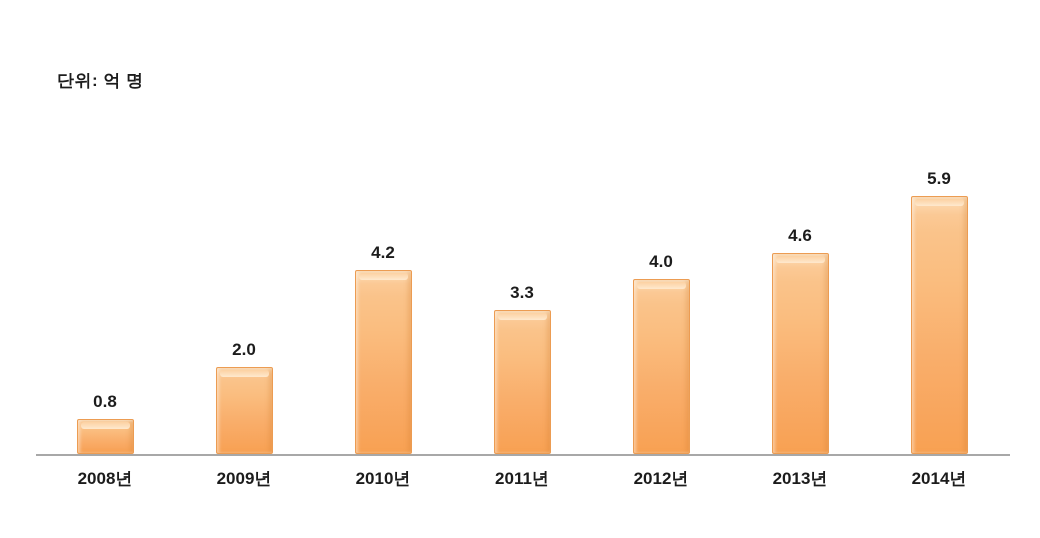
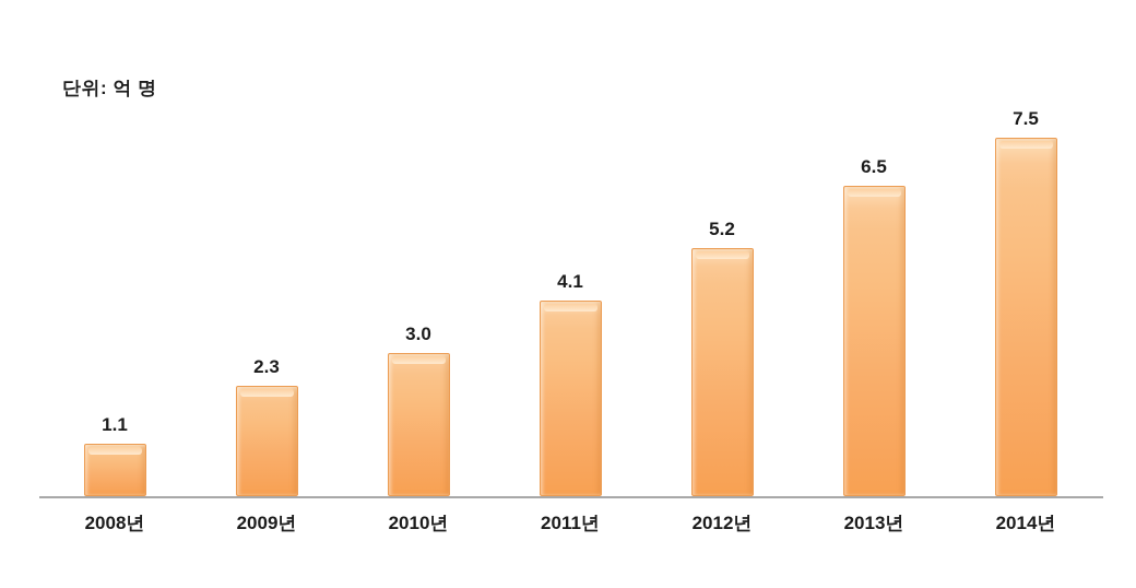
2008년: 0.8 -> 1.1
2009년: 2.0 -> 2.3
2010년: 4.2 -> 3.0
2011년: 3.3 -> 4.1
2012년: 4.0 -> 5.2
2013년: 4.6 -> 6.5
2014년: 5.9 -> 7.5
